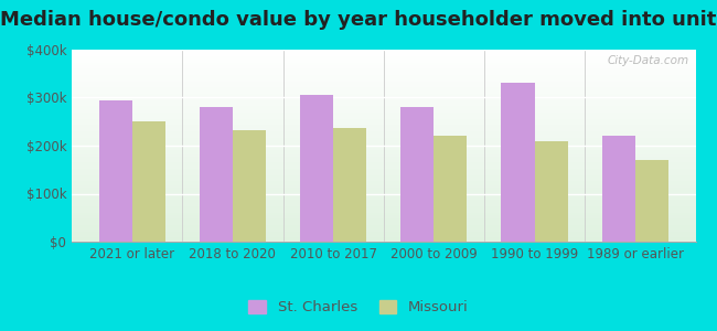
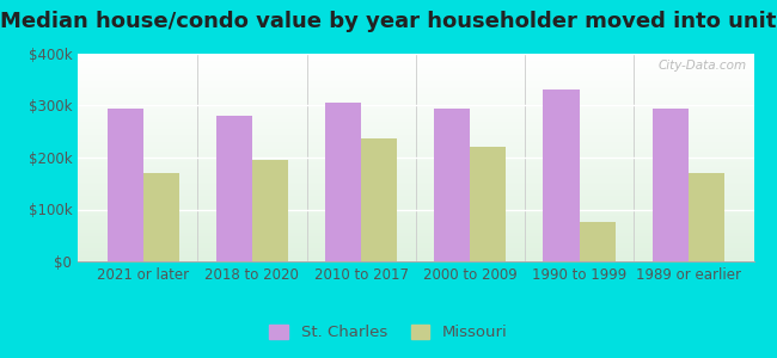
Missouri/2021 or later: $250k -> $170k
Missouri/2018 to 2020: $232k -> $195k
St. Charles/2000 to 2009: $280k -> $295k
Missouri/1990 to 1999: $210k -> $75k
St. Charles/1989 or earlier: $220k -> $295k
